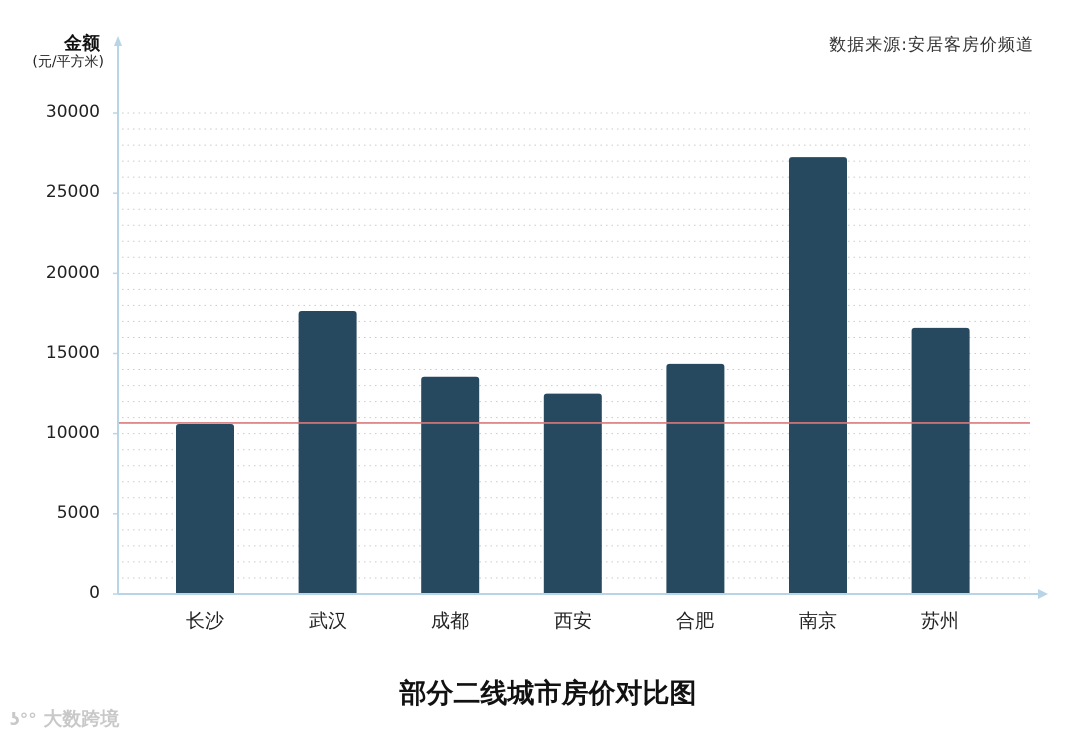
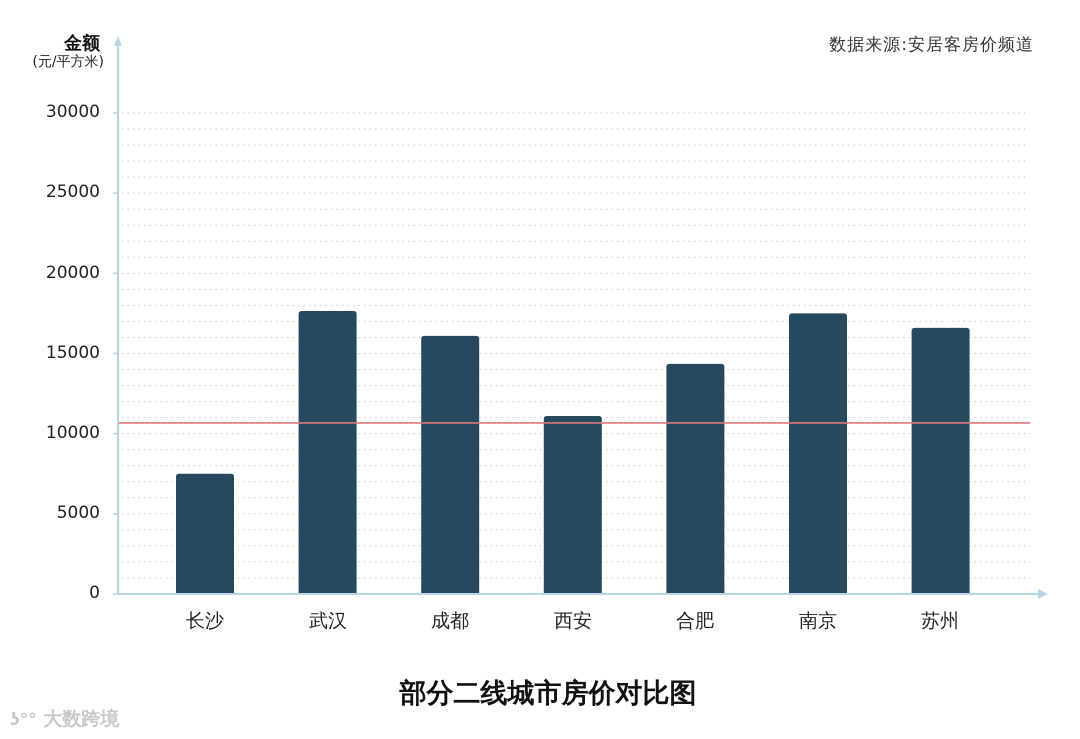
长沙: 10600 -> 7500
成都: 13600 -> 16100
西安: 12500 -> 11100
南京: 27200 -> 17500
